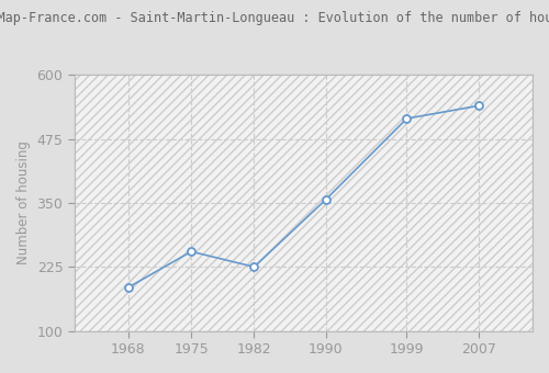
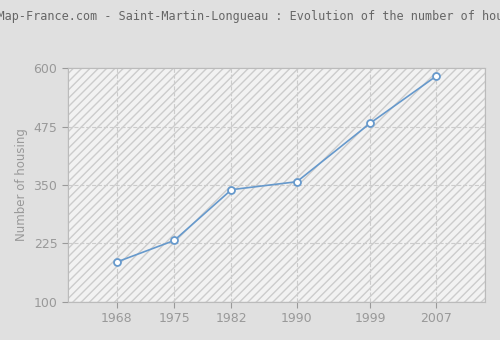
1975: 255 -> 231
1982: 225 -> 340
1999: 515 -> 483
2007: 540 -> 583
